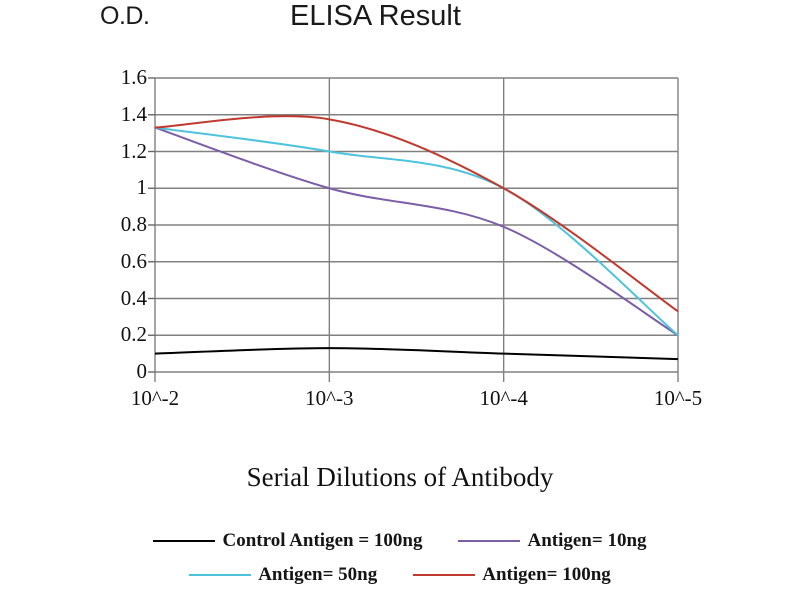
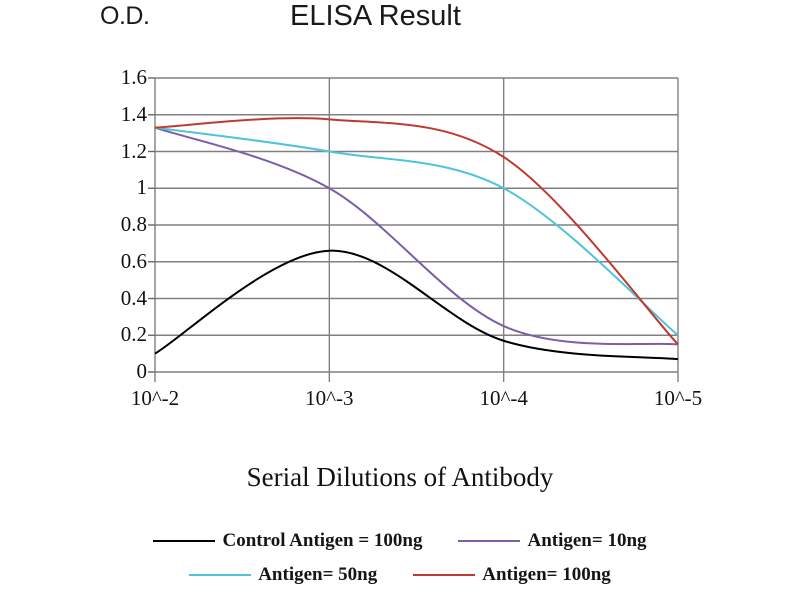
Control Antigen = 100ng/10^-3: 0.13 -> 0.66
Control Antigen = 100ng/10^-4: 0.10 -> 0.17
Antigen= 10ng/10^-4: 0.79 -> 0.25
Antigen= 100ng/10^-4: 1.00 -> 1.17
Antigen= 10ng/10^-5: 0.20 -> 0.15
Antigen= 100ng/10^-5: 0.33 -> 0.15
